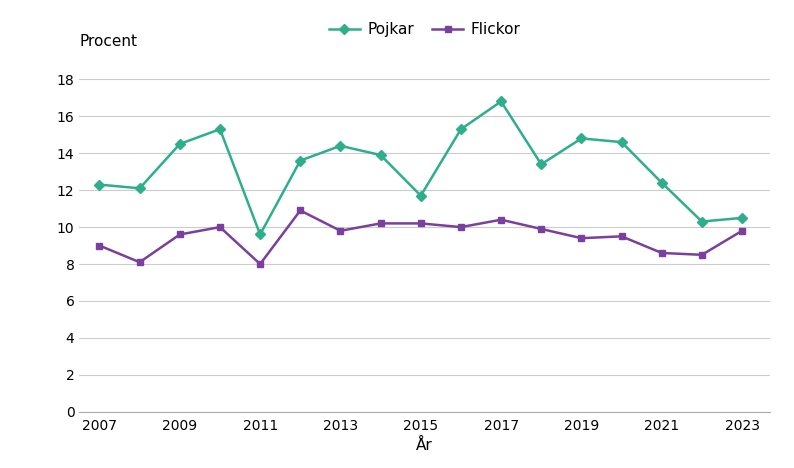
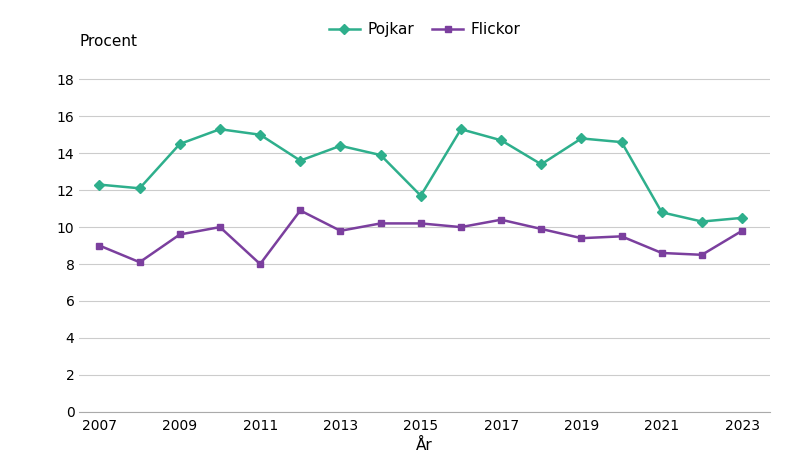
Pojkar/2011: 9.6 -> 15.0
Pojkar/2017: 16.8 -> 14.7
Pojkar/2021: 12.4 -> 10.8
